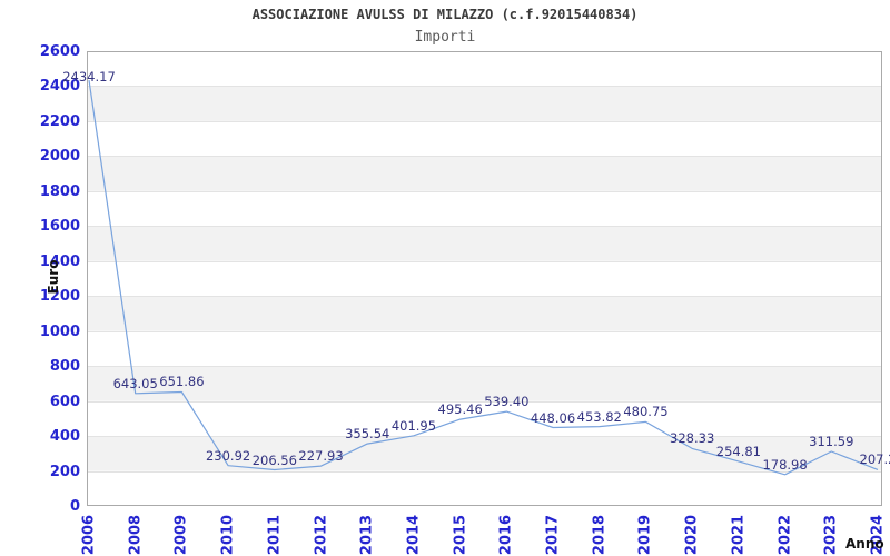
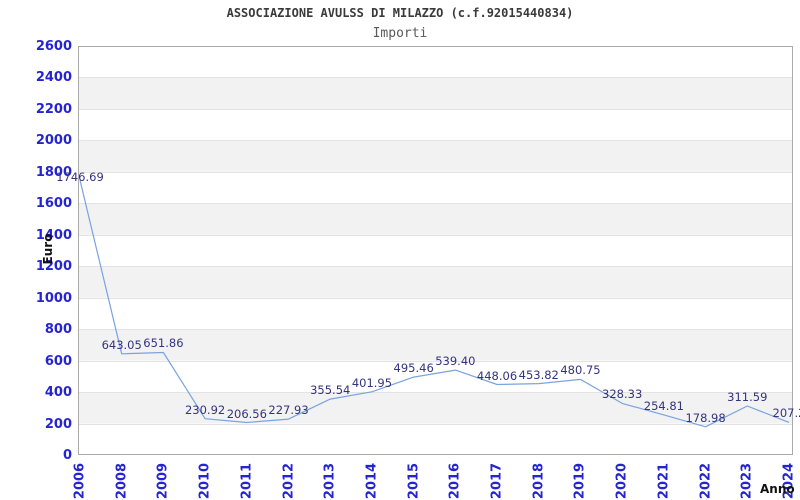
2006: 2434.17 -> 1746.69
